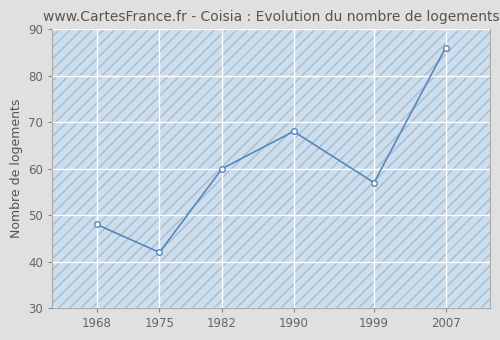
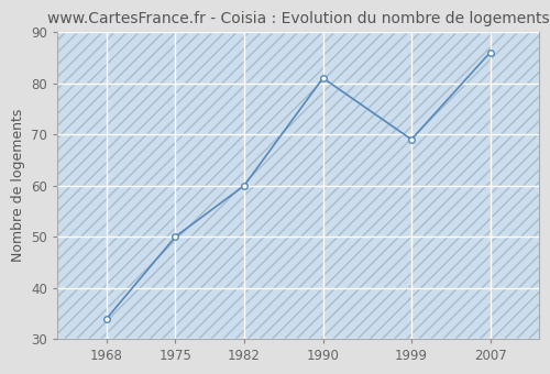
1968: 48 -> 34
1975: 42 -> 50
1990: 68 -> 81
1999: 57 -> 69
